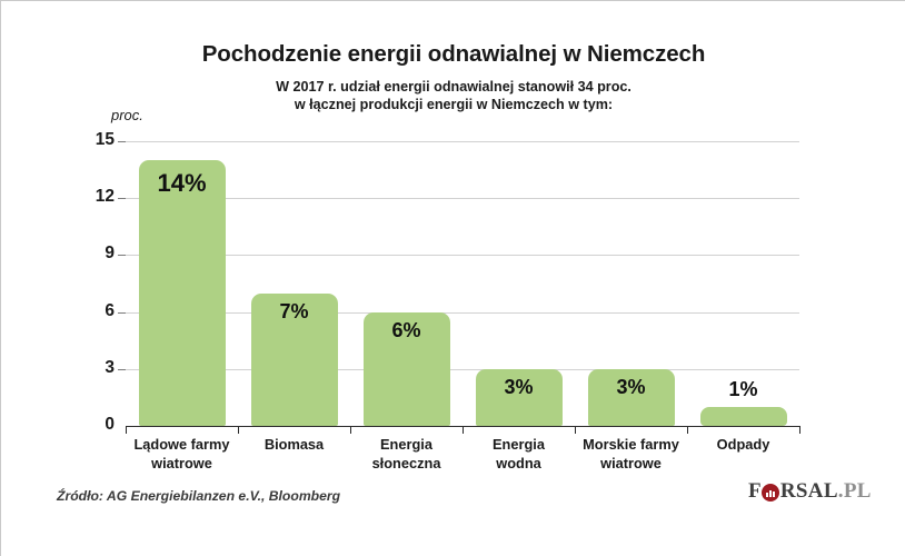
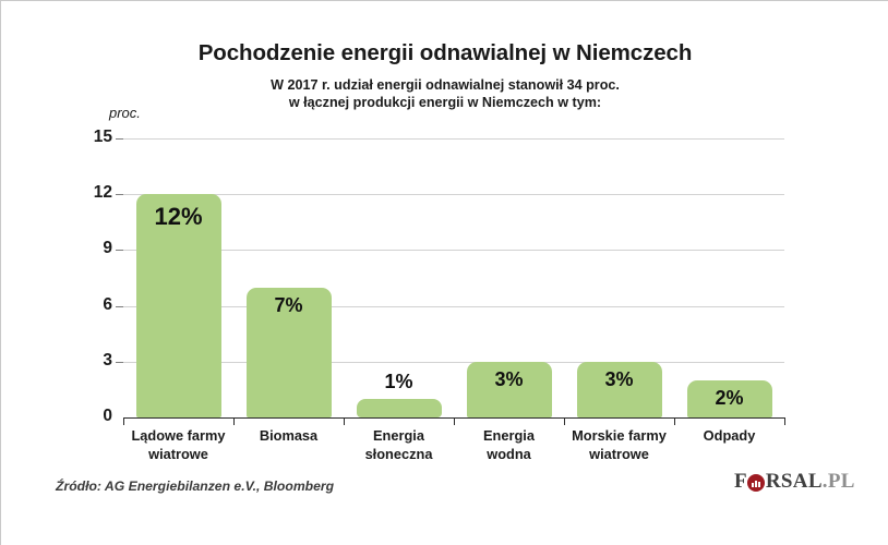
Lądowe farmy wiatrowe: 14% -> 12%
Energia słoneczna: 6% -> 1%
Odpady: 1% -> 2%
